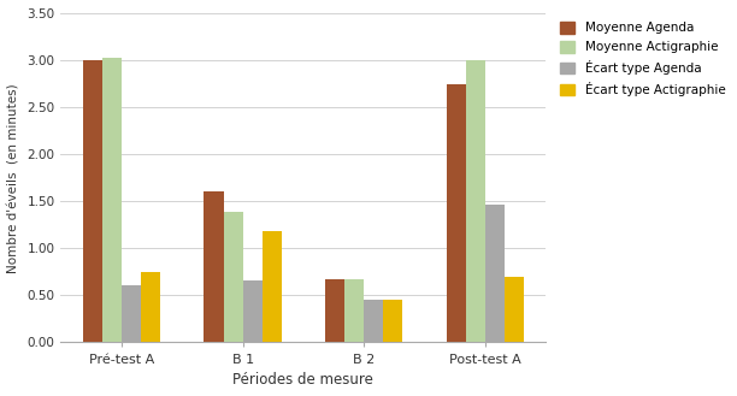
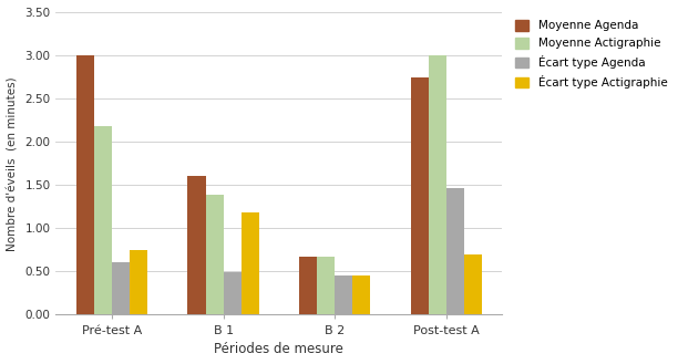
Moyenne Actigraphie/Pré-test A: 3.02 -> 2.18
Écart type Agenda/B 1: 0.66 -> 0.49
